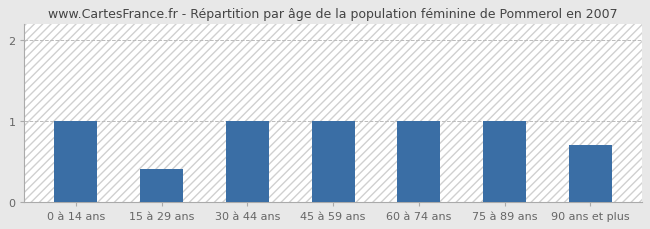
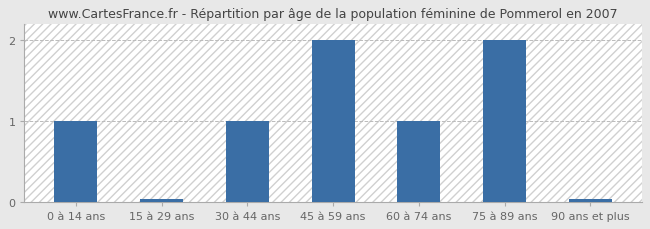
15 à 29 ans: 0.40 -> 0.03
45 à 59 ans: 1.00 -> 2.00
75 à 89 ans: 1.00 -> 2.00
90 ans et plus: 0.70 -> 0.03
